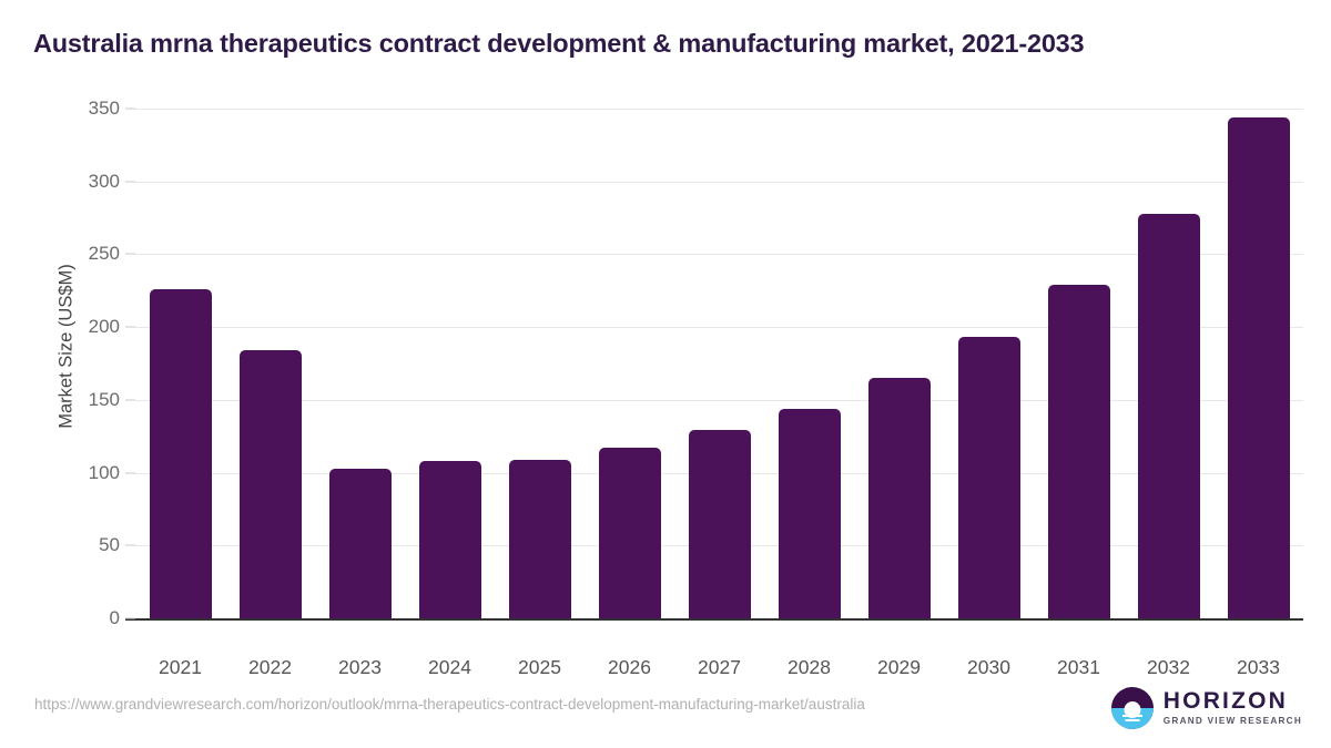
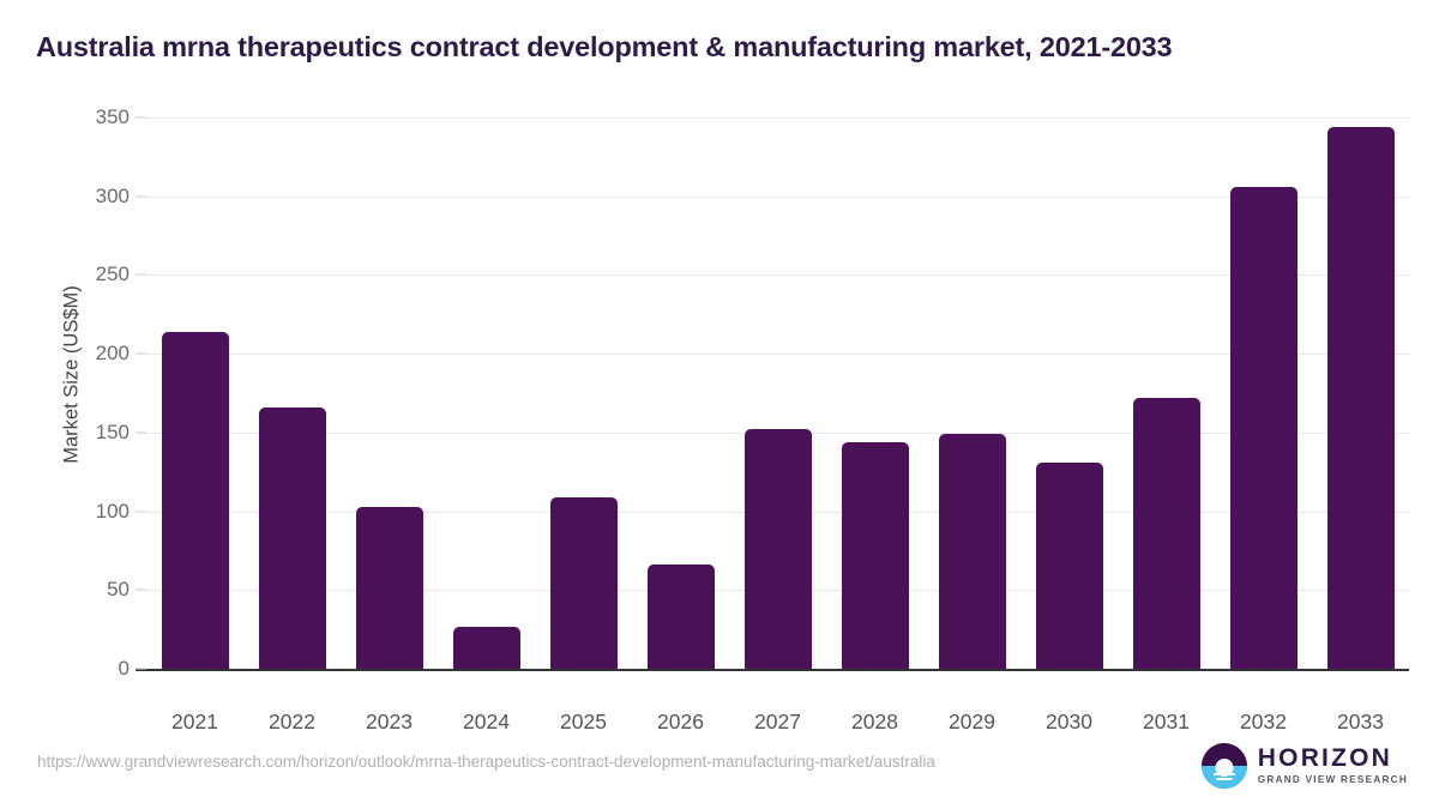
2021: 226 -> 214
2022: 184 -> 166
2024: 108 -> 27
2026: 117 -> 66
2027: 129 -> 152
2029: 165 -> 149
2030: 193 -> 131
2031: 229 -> 172
2032: 278 -> 306
